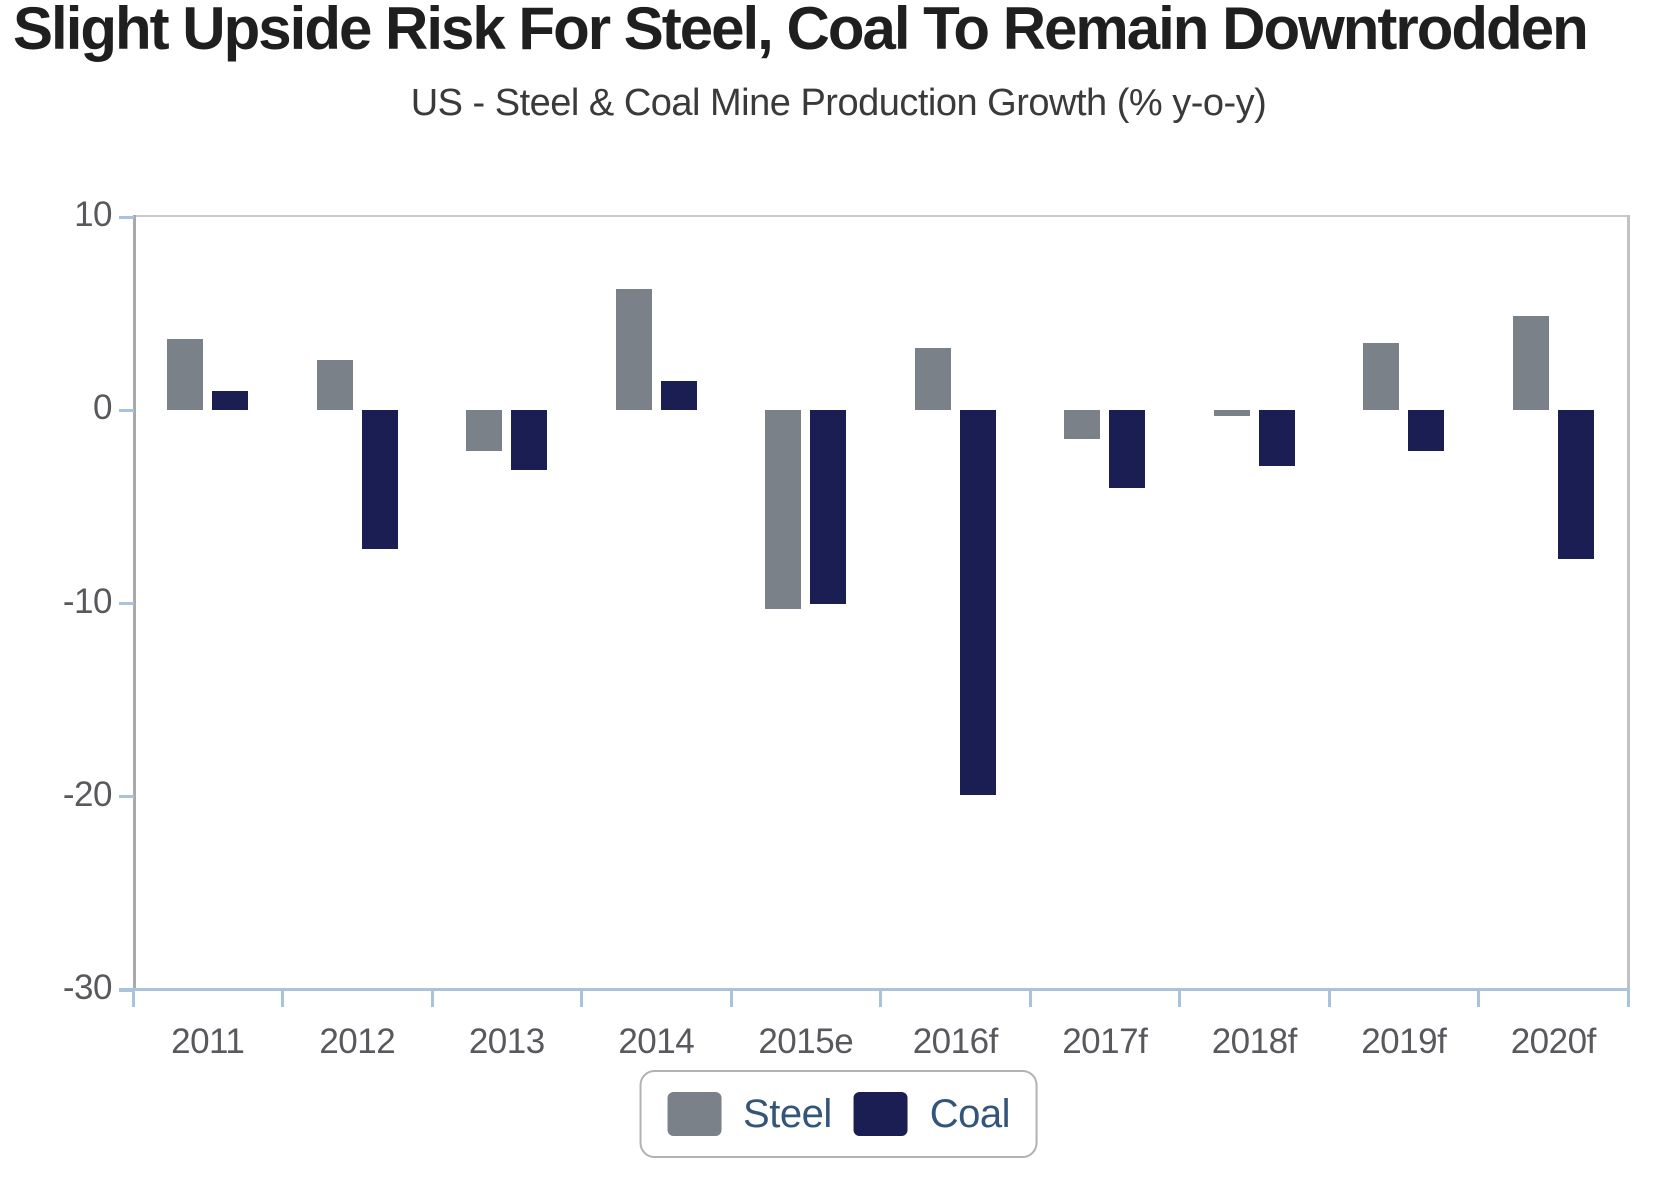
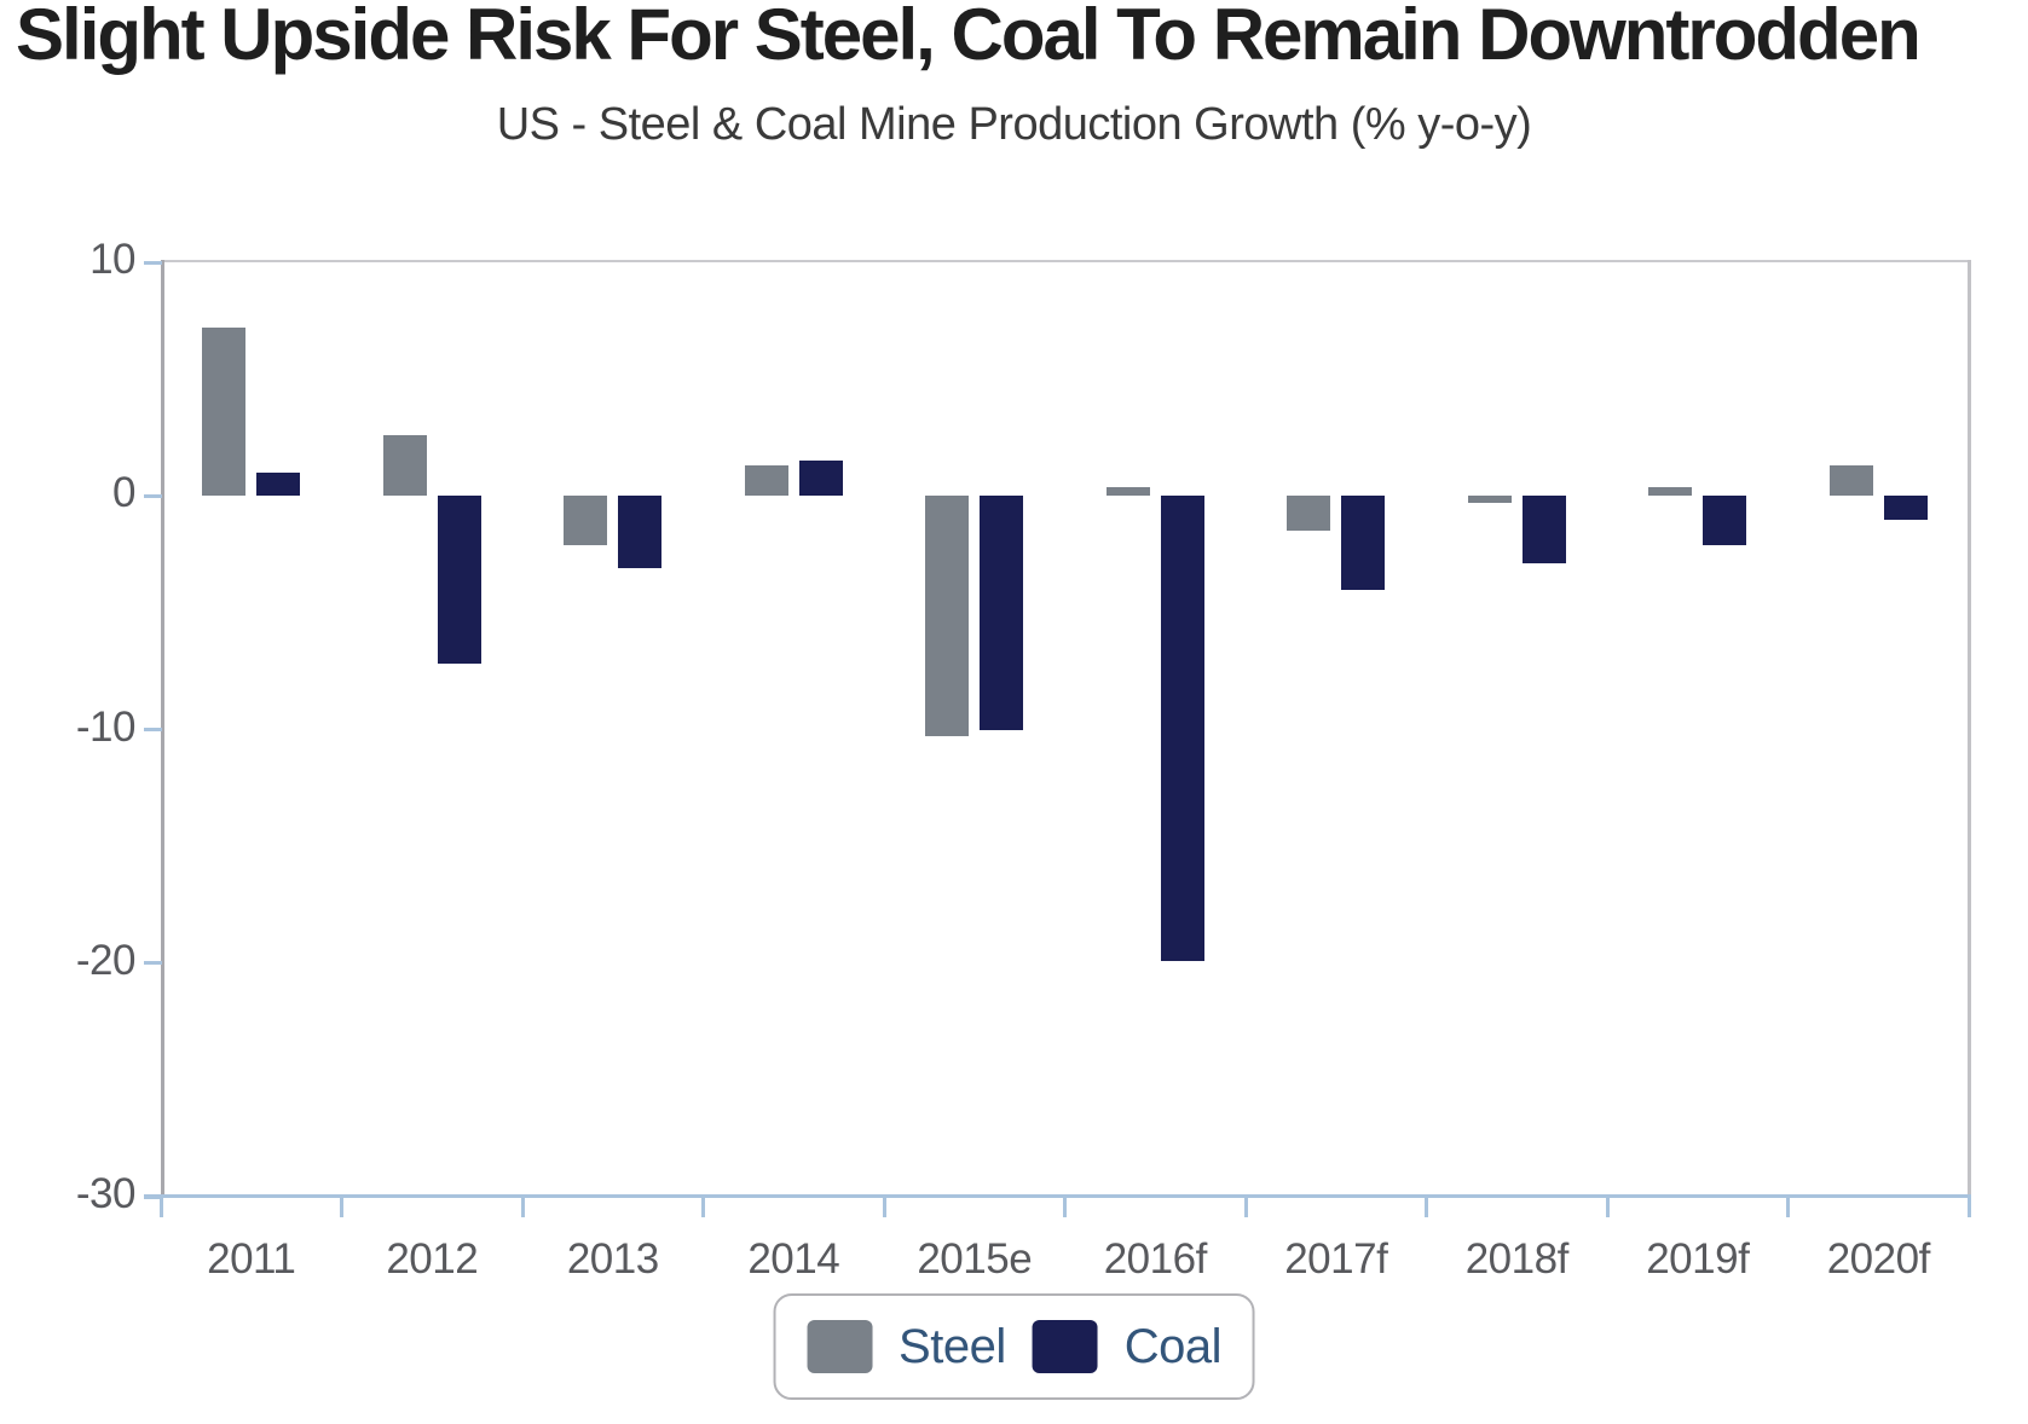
Steel/2011: 3.7 -> 7.2
Steel/2014: 6.3 -> 1.3
Steel/2016f: 3.2 -> 0.4
Steel/2019f: 3.5 -> 0.4
Steel/2020f: 4.9 -> 1.3
Coal/2020f: -7.7 -> -1.0
